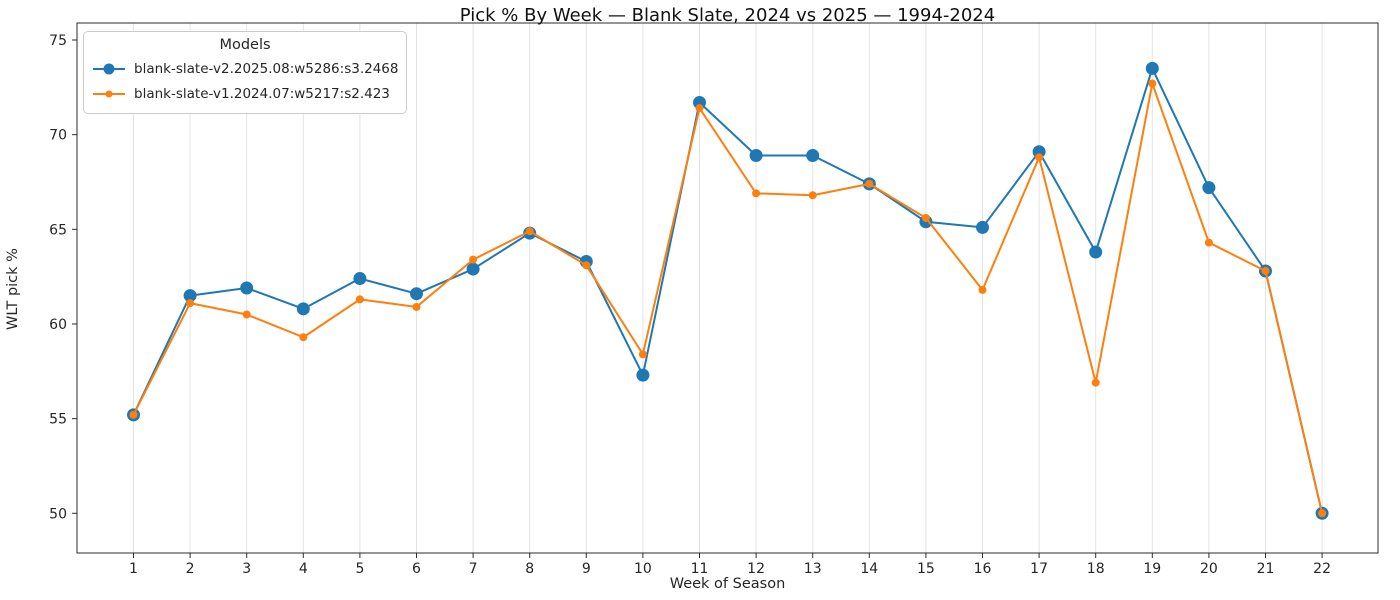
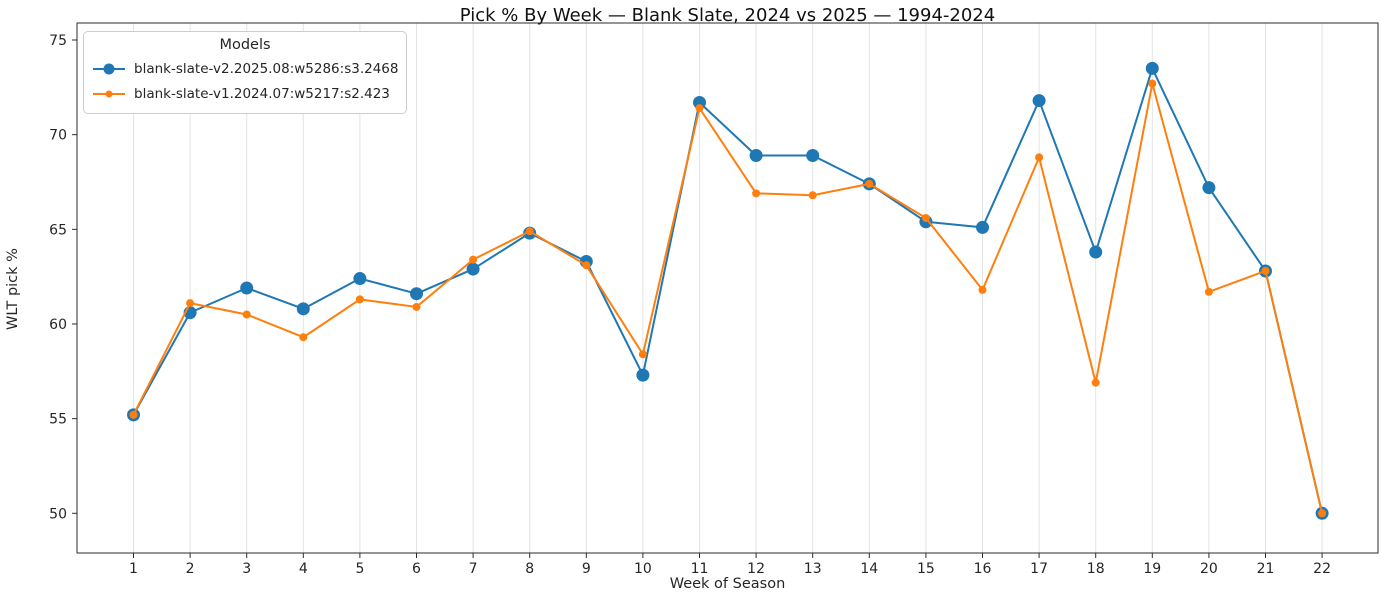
blank-slate-v2.2025.08:w5286:s3.2468/2: 61.5 -> 60.6
blank-slate-v2.2025.08:w5286:s3.2468/17: 69.1 -> 71.8
blank-slate-v1.2024.07:w5217:s2.423/20: 64.3 -> 61.7
